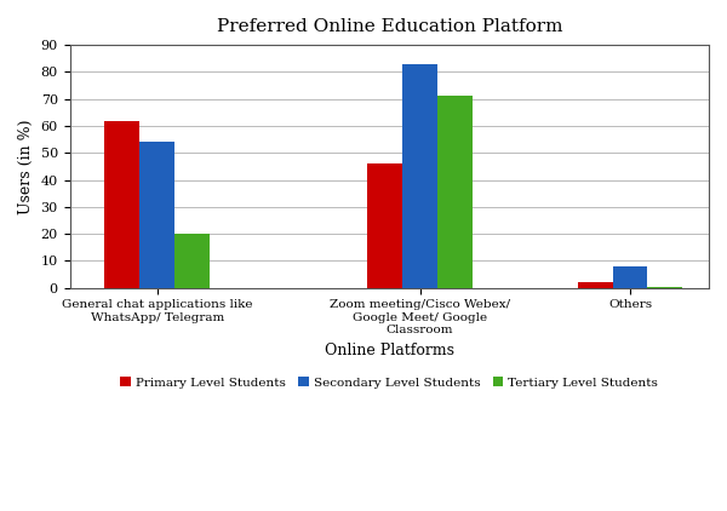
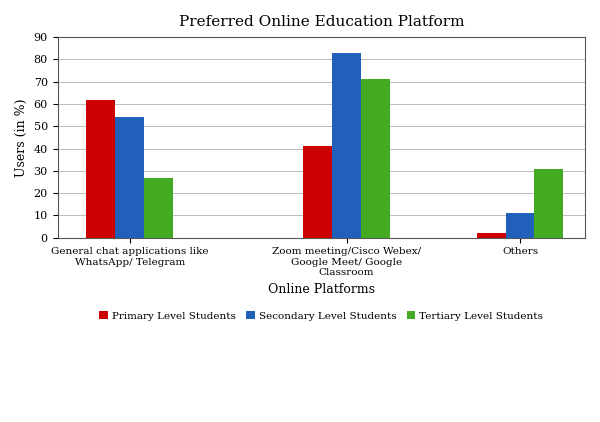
Tertiary Level Students/General chat applications like WhatsApp/ Telegram: 20.0 -> 27.0
Primary Level Students/Zoom meeting/Cisco Webex/ Google Meet/ Google Classroom: 46 -> 41
Secondary Level Students/Others: 8 -> 11
Tertiary Level Students/Others: 0.5 -> 31.0
